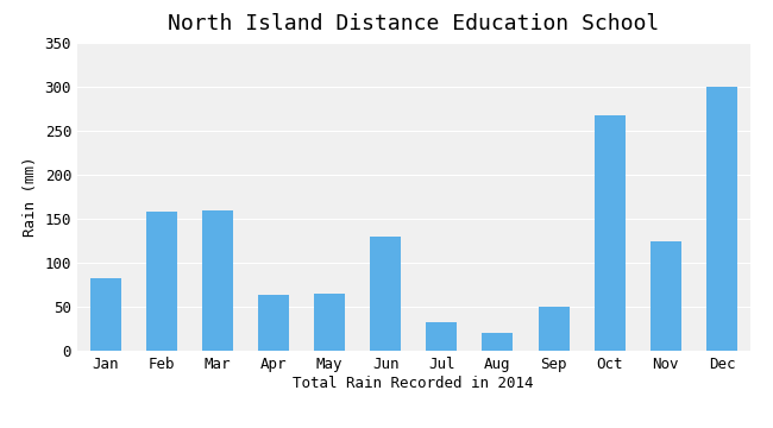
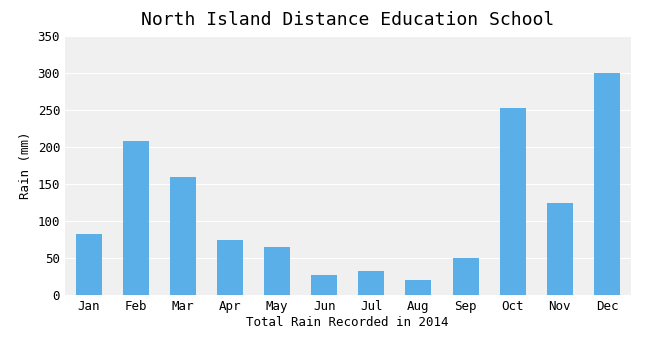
Feb: 158 -> 208
Apr: 64 -> 75
Jun: 130 -> 27
Oct: 268 -> 253
